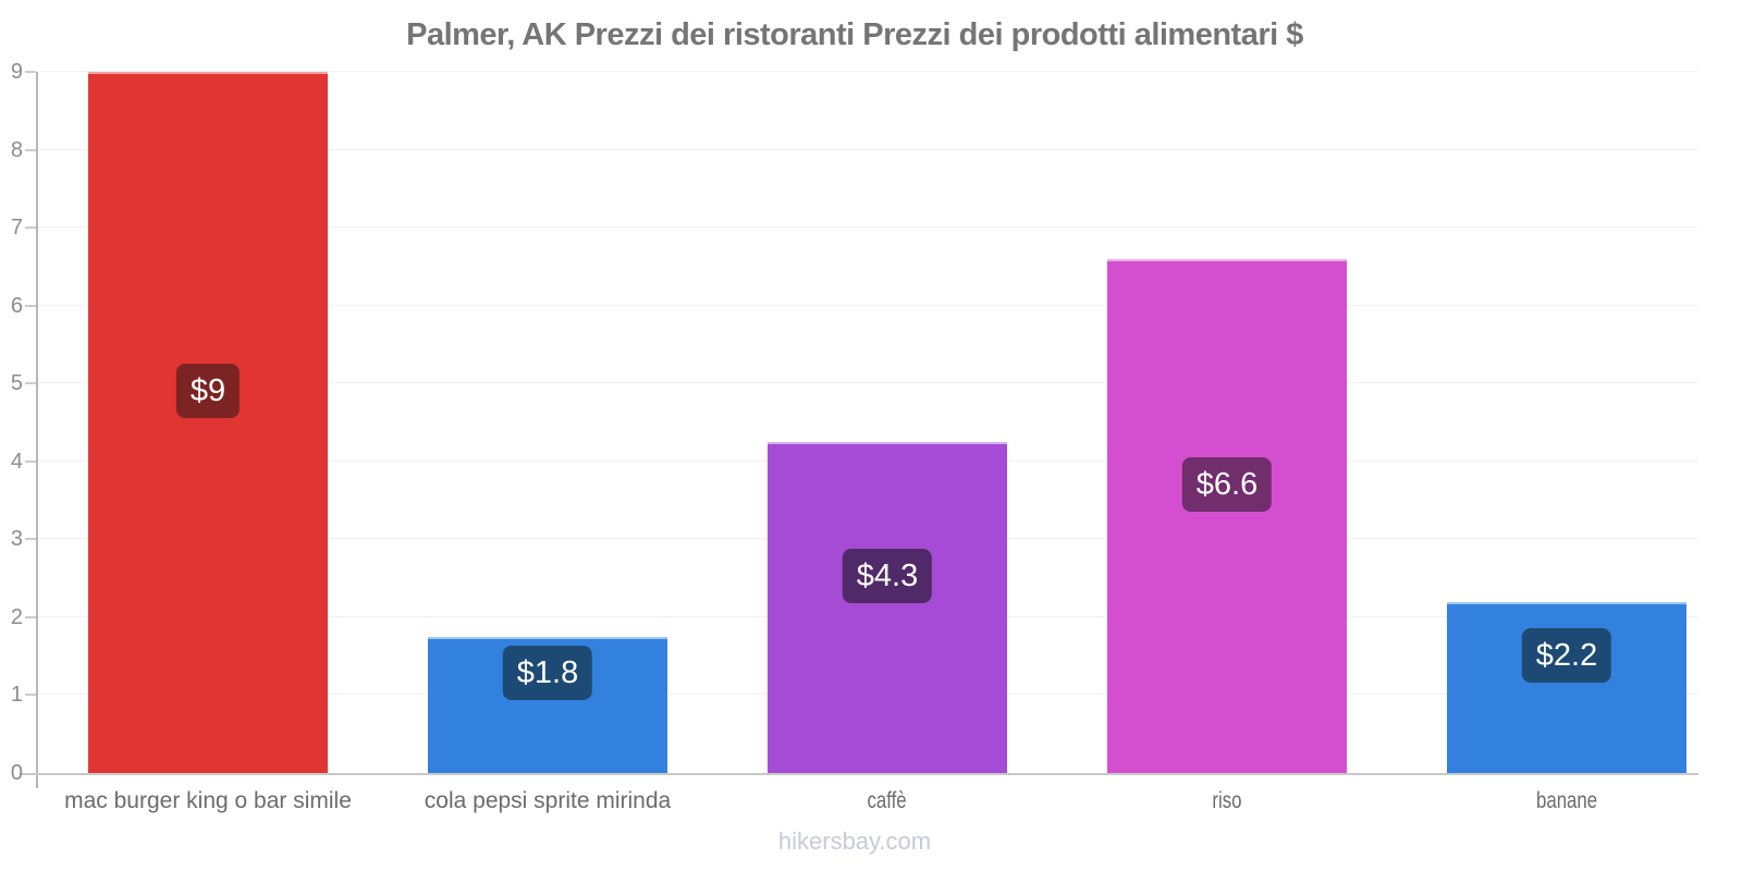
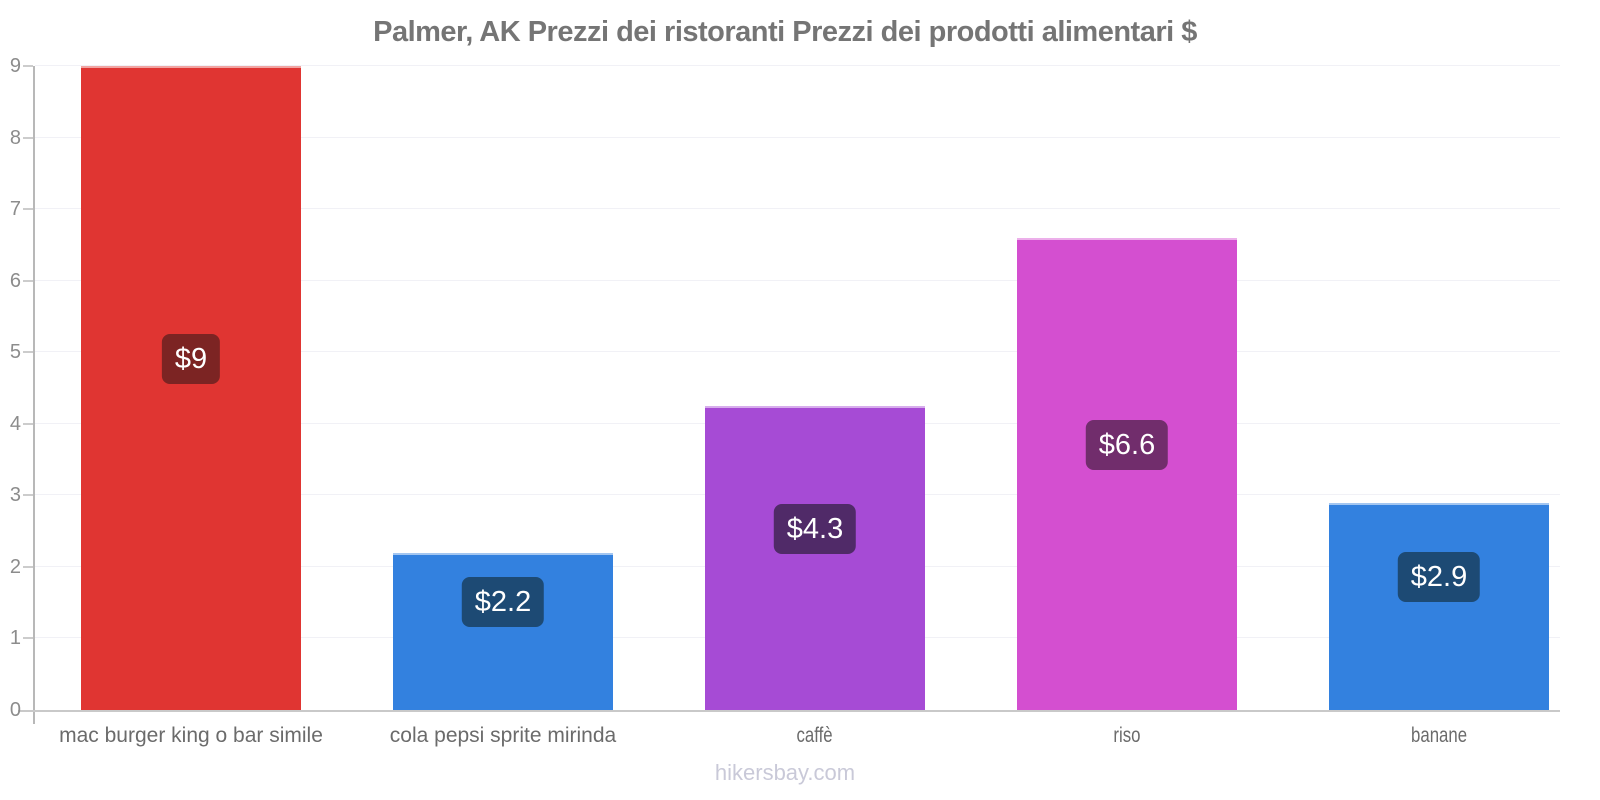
cola pepsi sprite mirinda: $1.8 -> $2.2
banane: $2.2 -> $2.9
